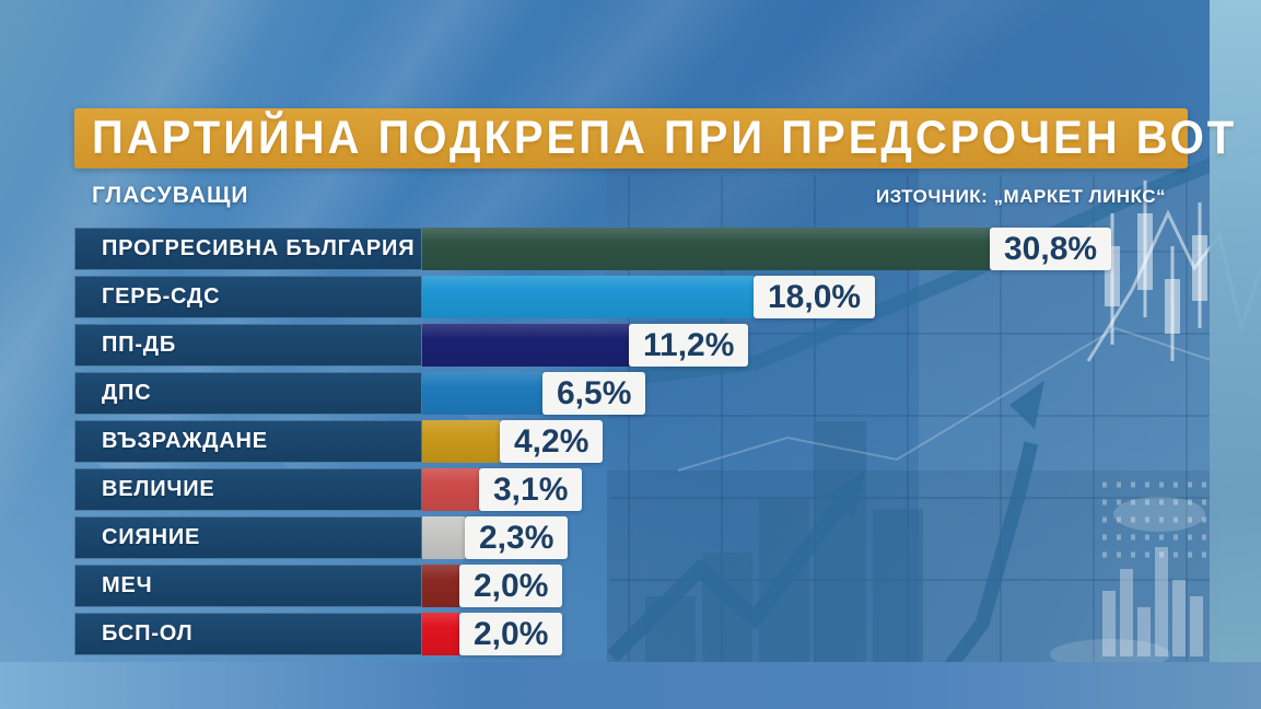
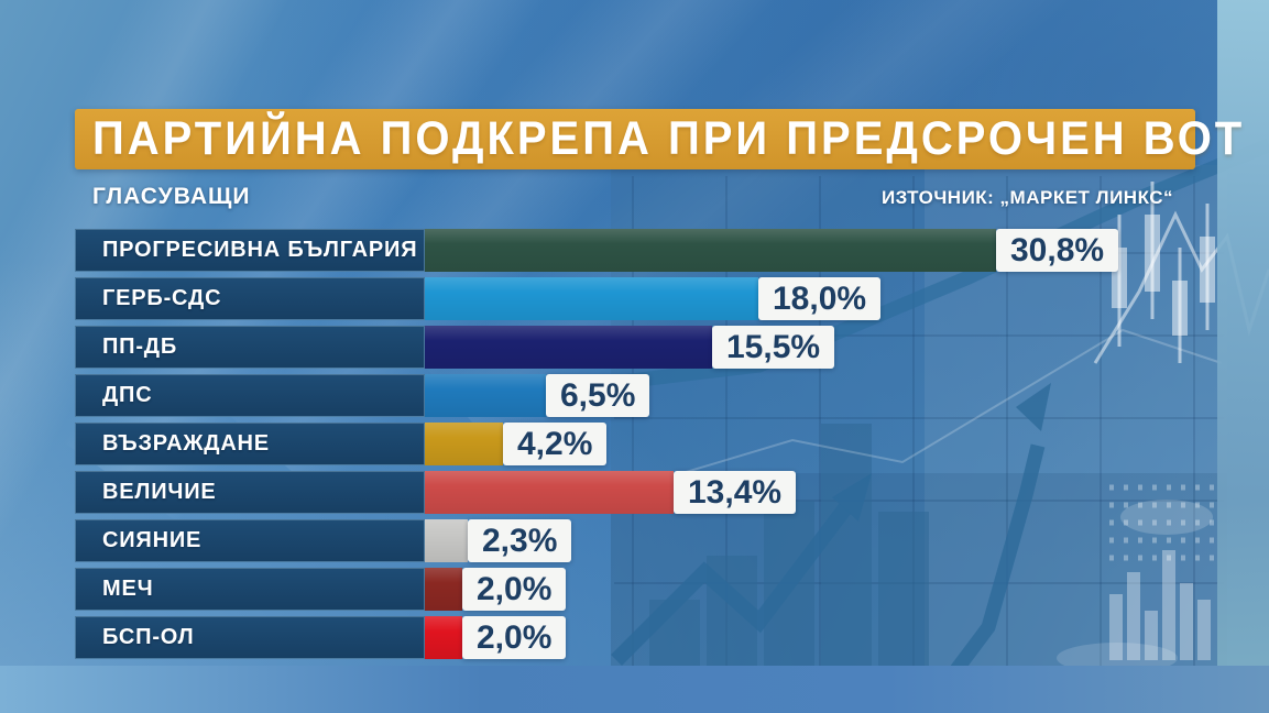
ПП-ДБ: 11,2% -> 15,5%
ВЕЛИЧИЕ: 3,1% -> 13,4%
